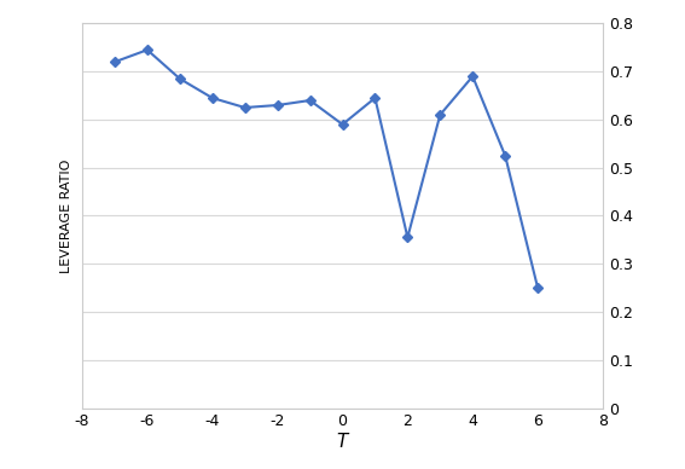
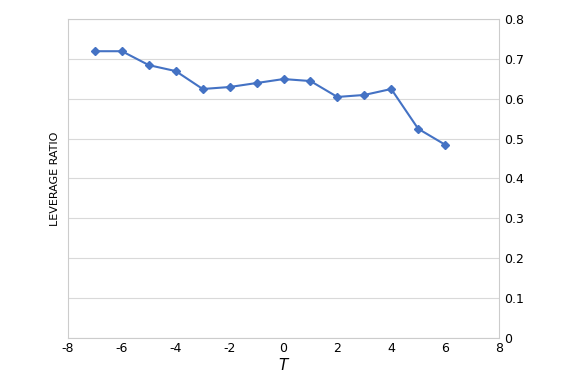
-6: 0.745 -> 0.720
-4: 0.645 -> 0.670
0: 0.590 -> 0.650
2: 0.355 -> 0.605
4: 0.690 -> 0.625
6: 0.250 -> 0.485
